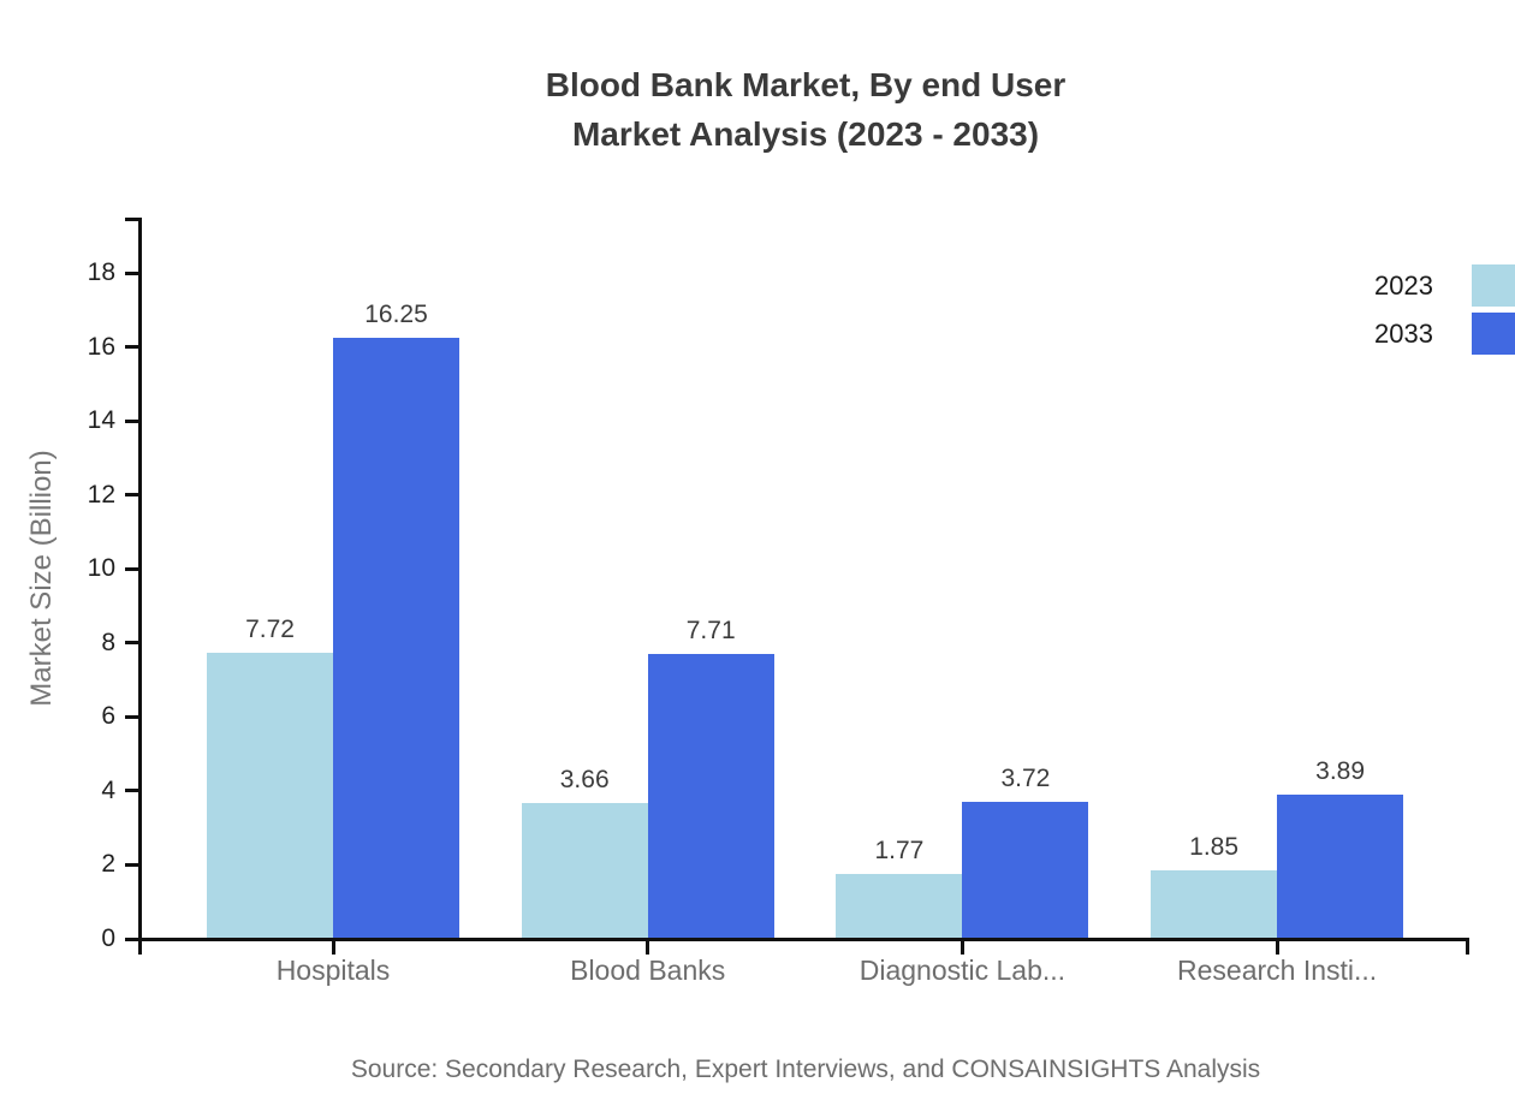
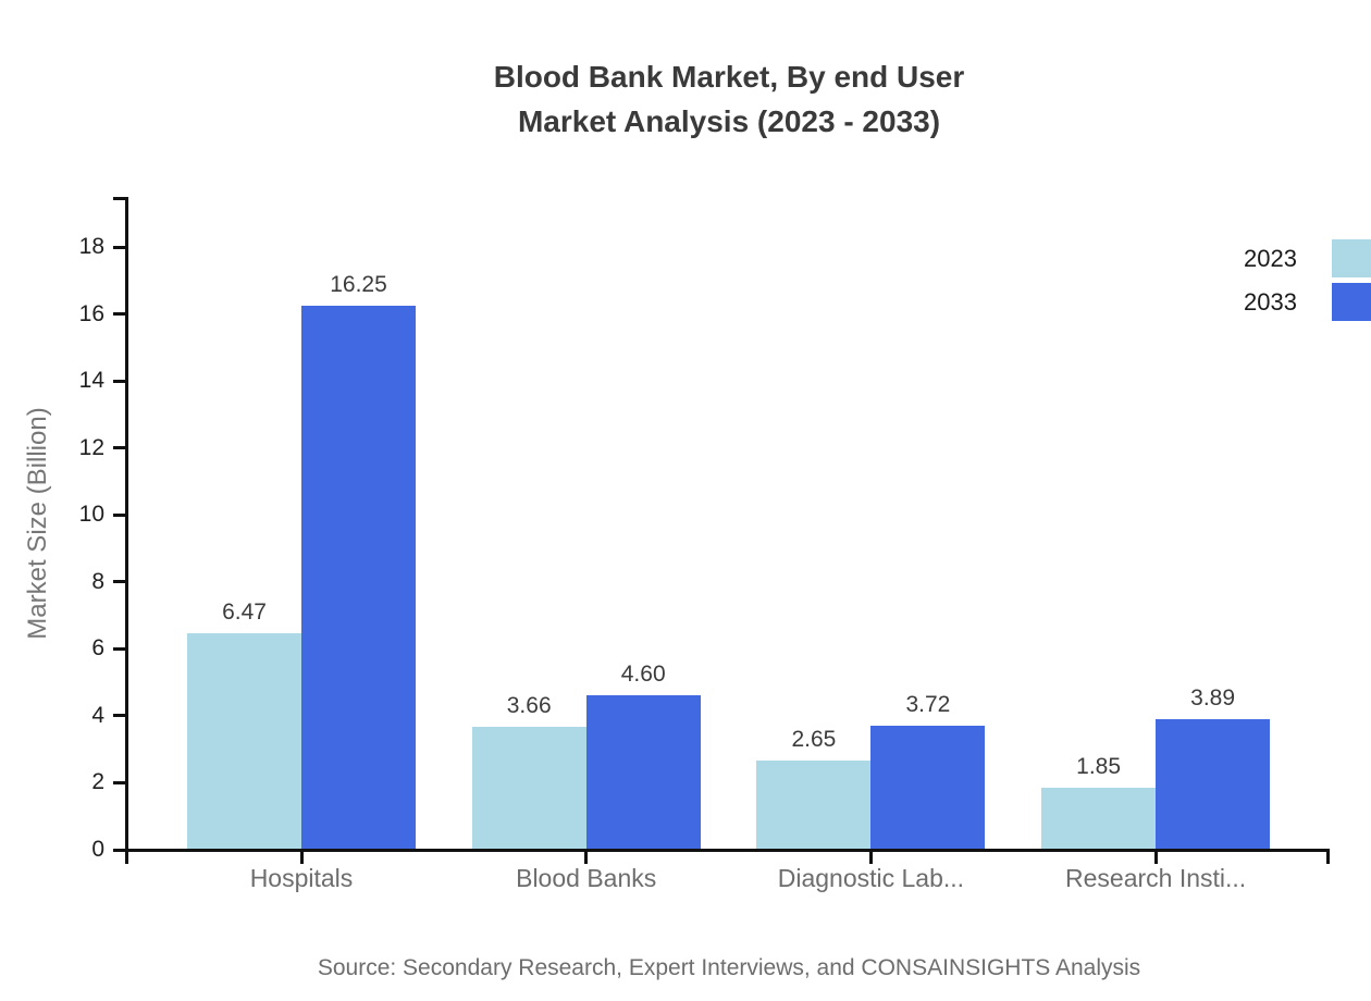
2023/Hospitals: 7.72 -> 6.47
2033/Blood Banks: 7.71 -> 4.60
2023/Diagnostic Lab...: 1.77 -> 2.65
